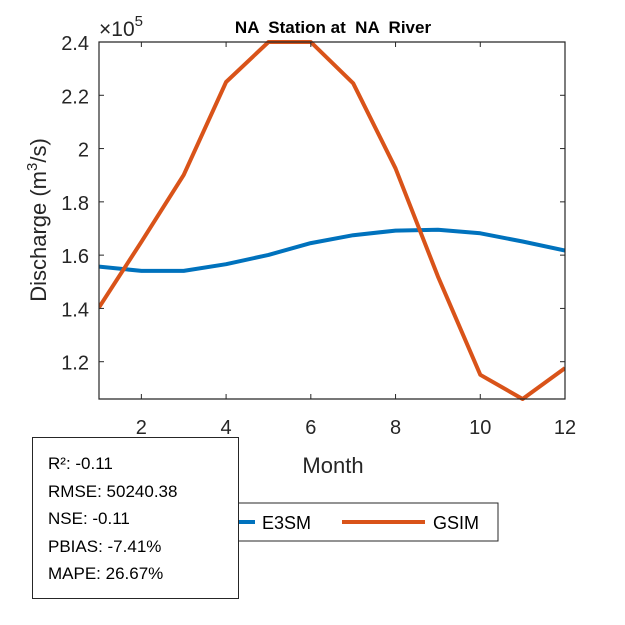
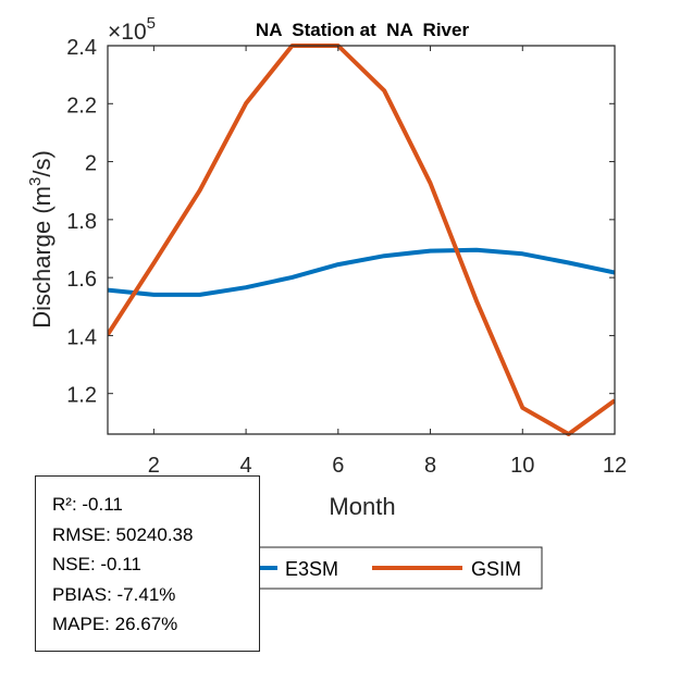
GSIM/4: 2.25 -> 2.20
